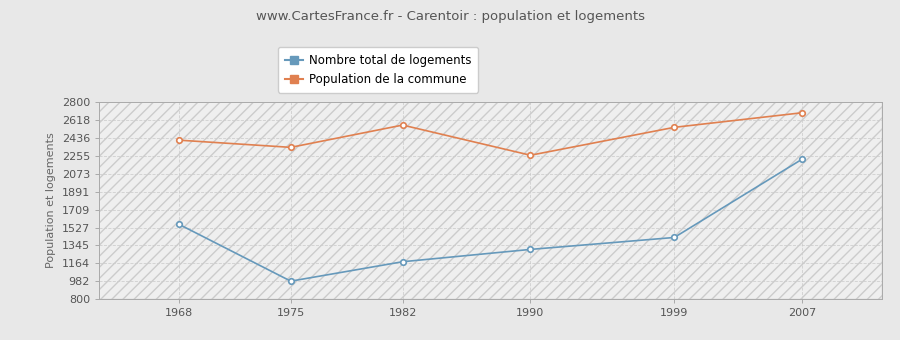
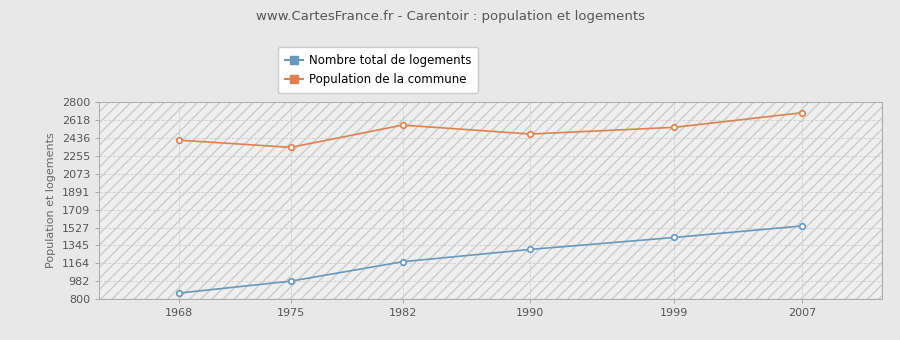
Nombre total de logements/1968: 1560 -> 860
Population de la commune/1990: 2260 -> 2480
Nombre total de logements/2007: 2220 -> 1540
